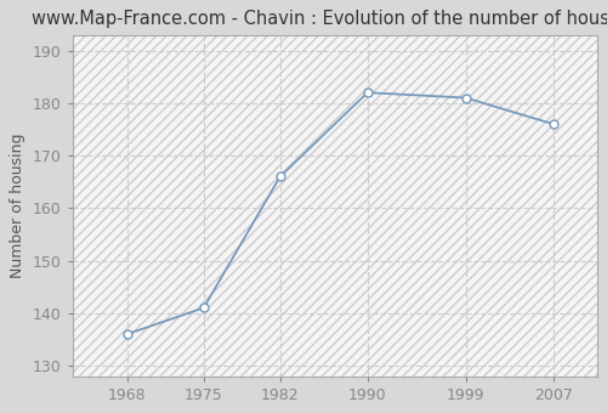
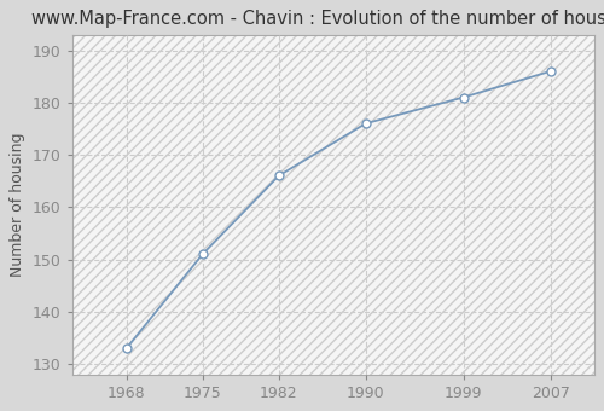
1968: 136 -> 133
1975: 141 -> 151
1990: 182 -> 176
2007: 176 -> 186
